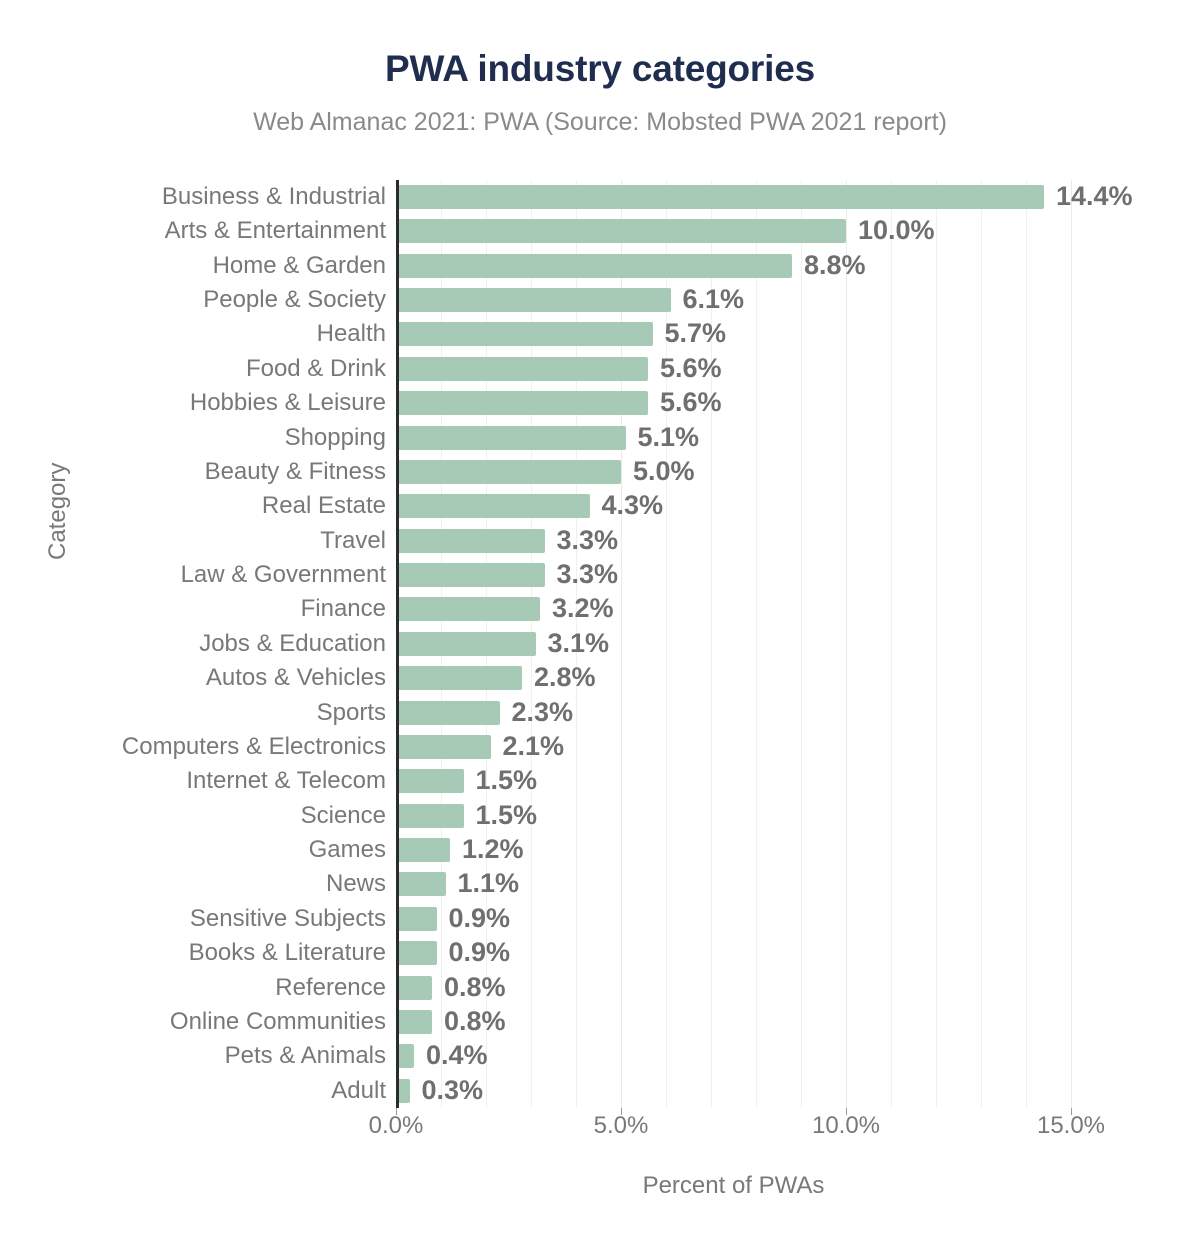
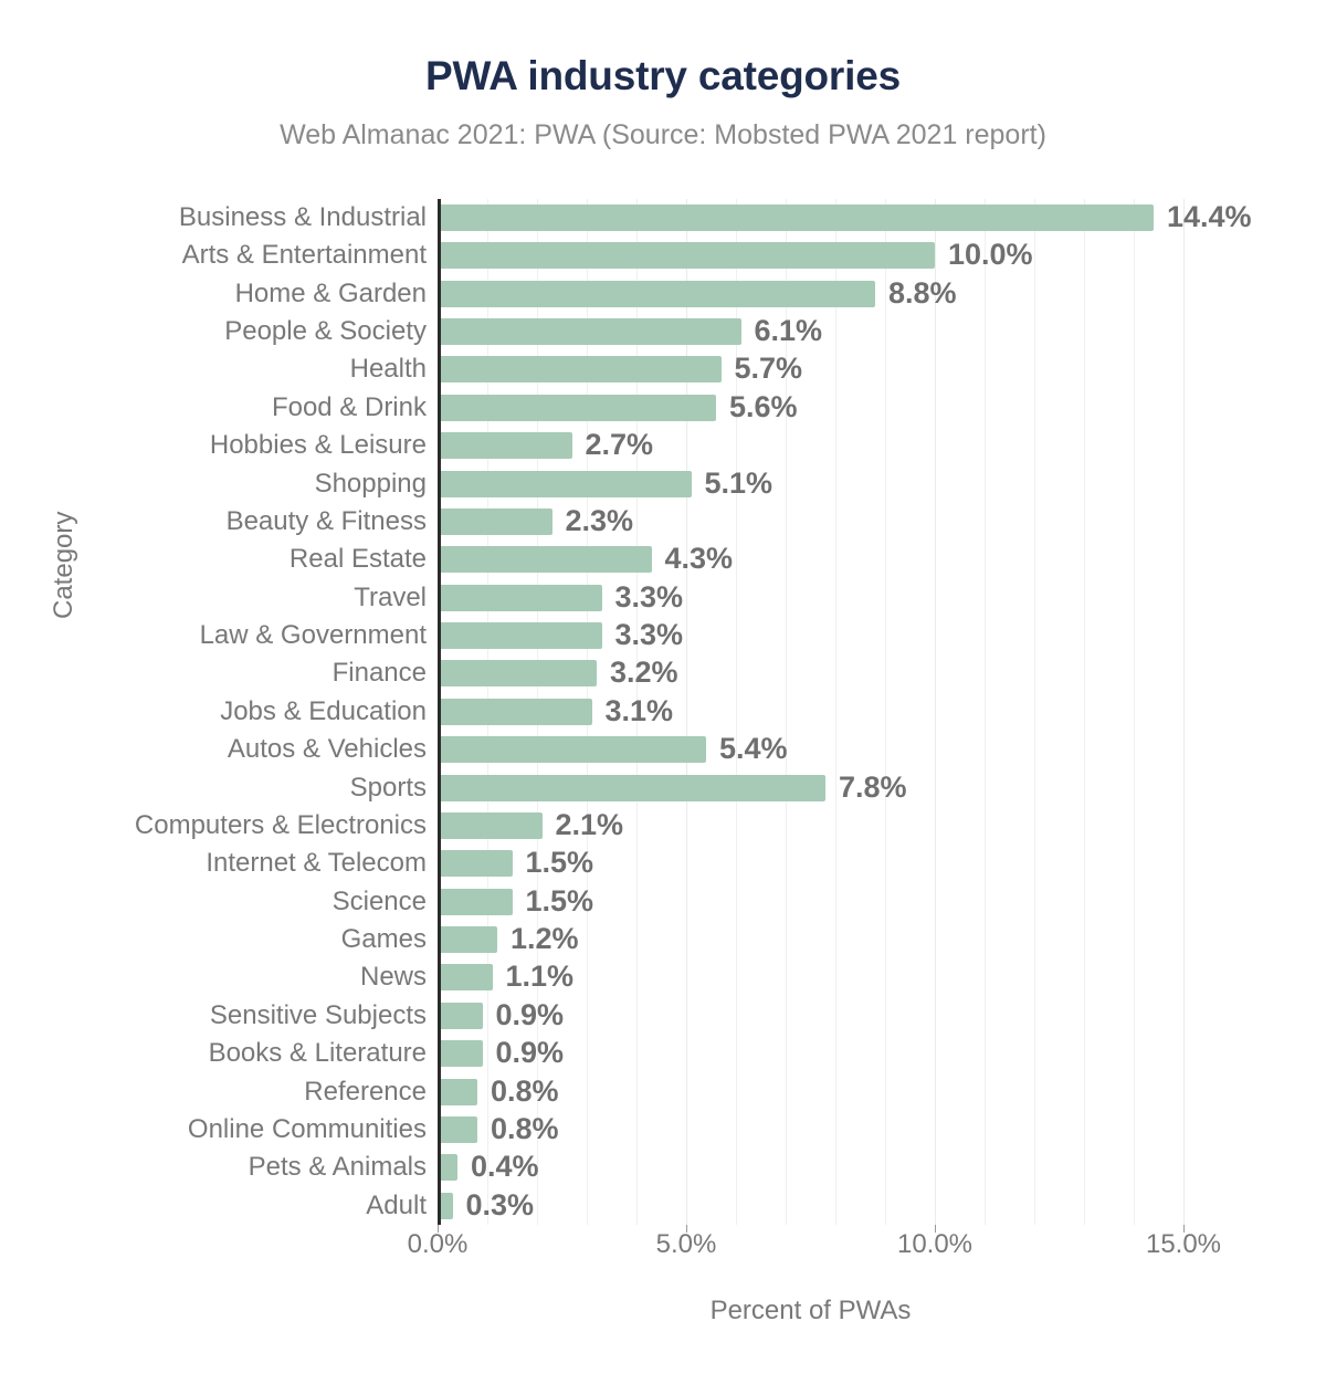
Hobbies & Leisure: 5.6% -> 2.7%
Beauty & Fitness: 5.0% -> 2.3%
Autos & Vehicles: 2.8% -> 5.4%
Sports: 2.3% -> 7.8%
